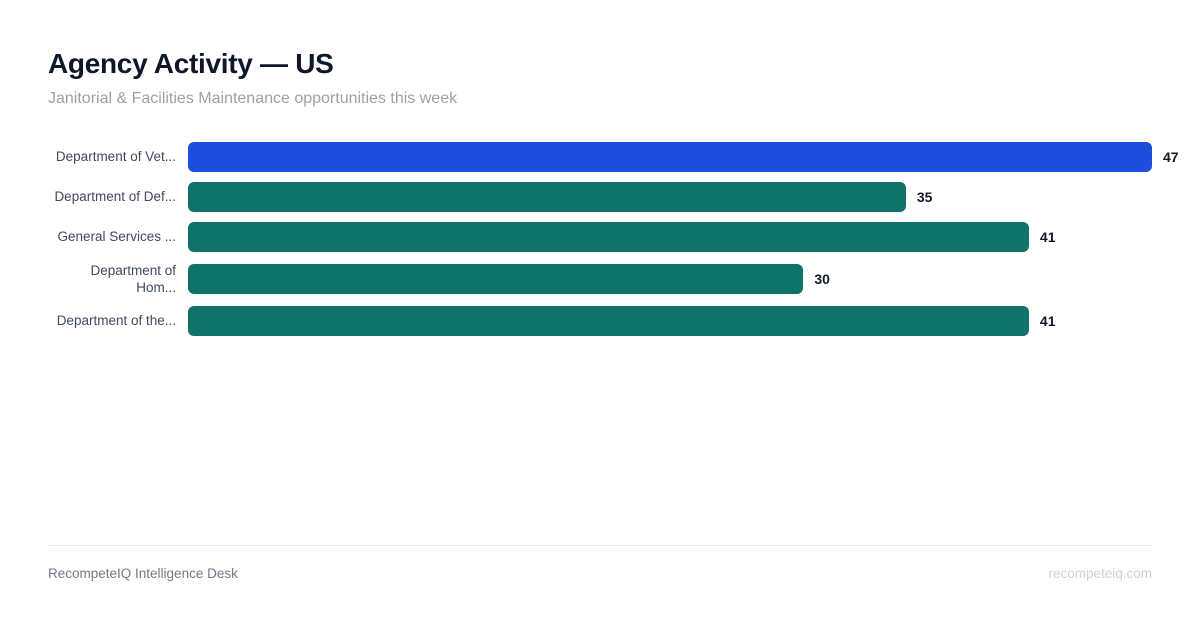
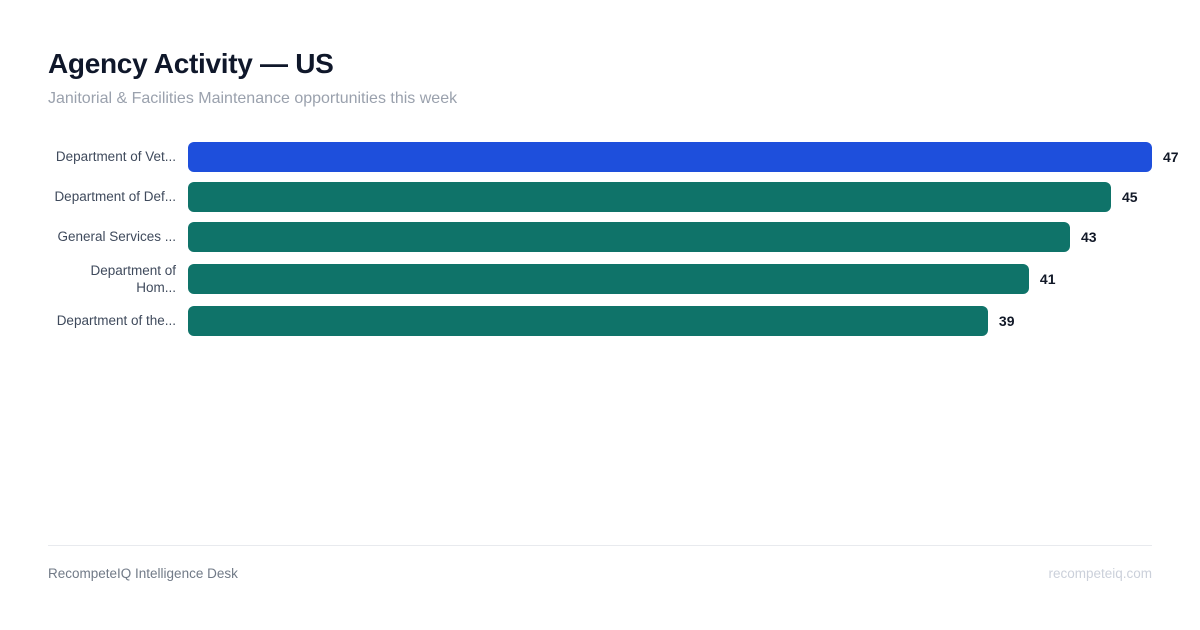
Department of Def...: 35 -> 45
General Services ...: 41 -> 43
Department of Hom...: 30 -> 41
Department of the...: 41 -> 39
